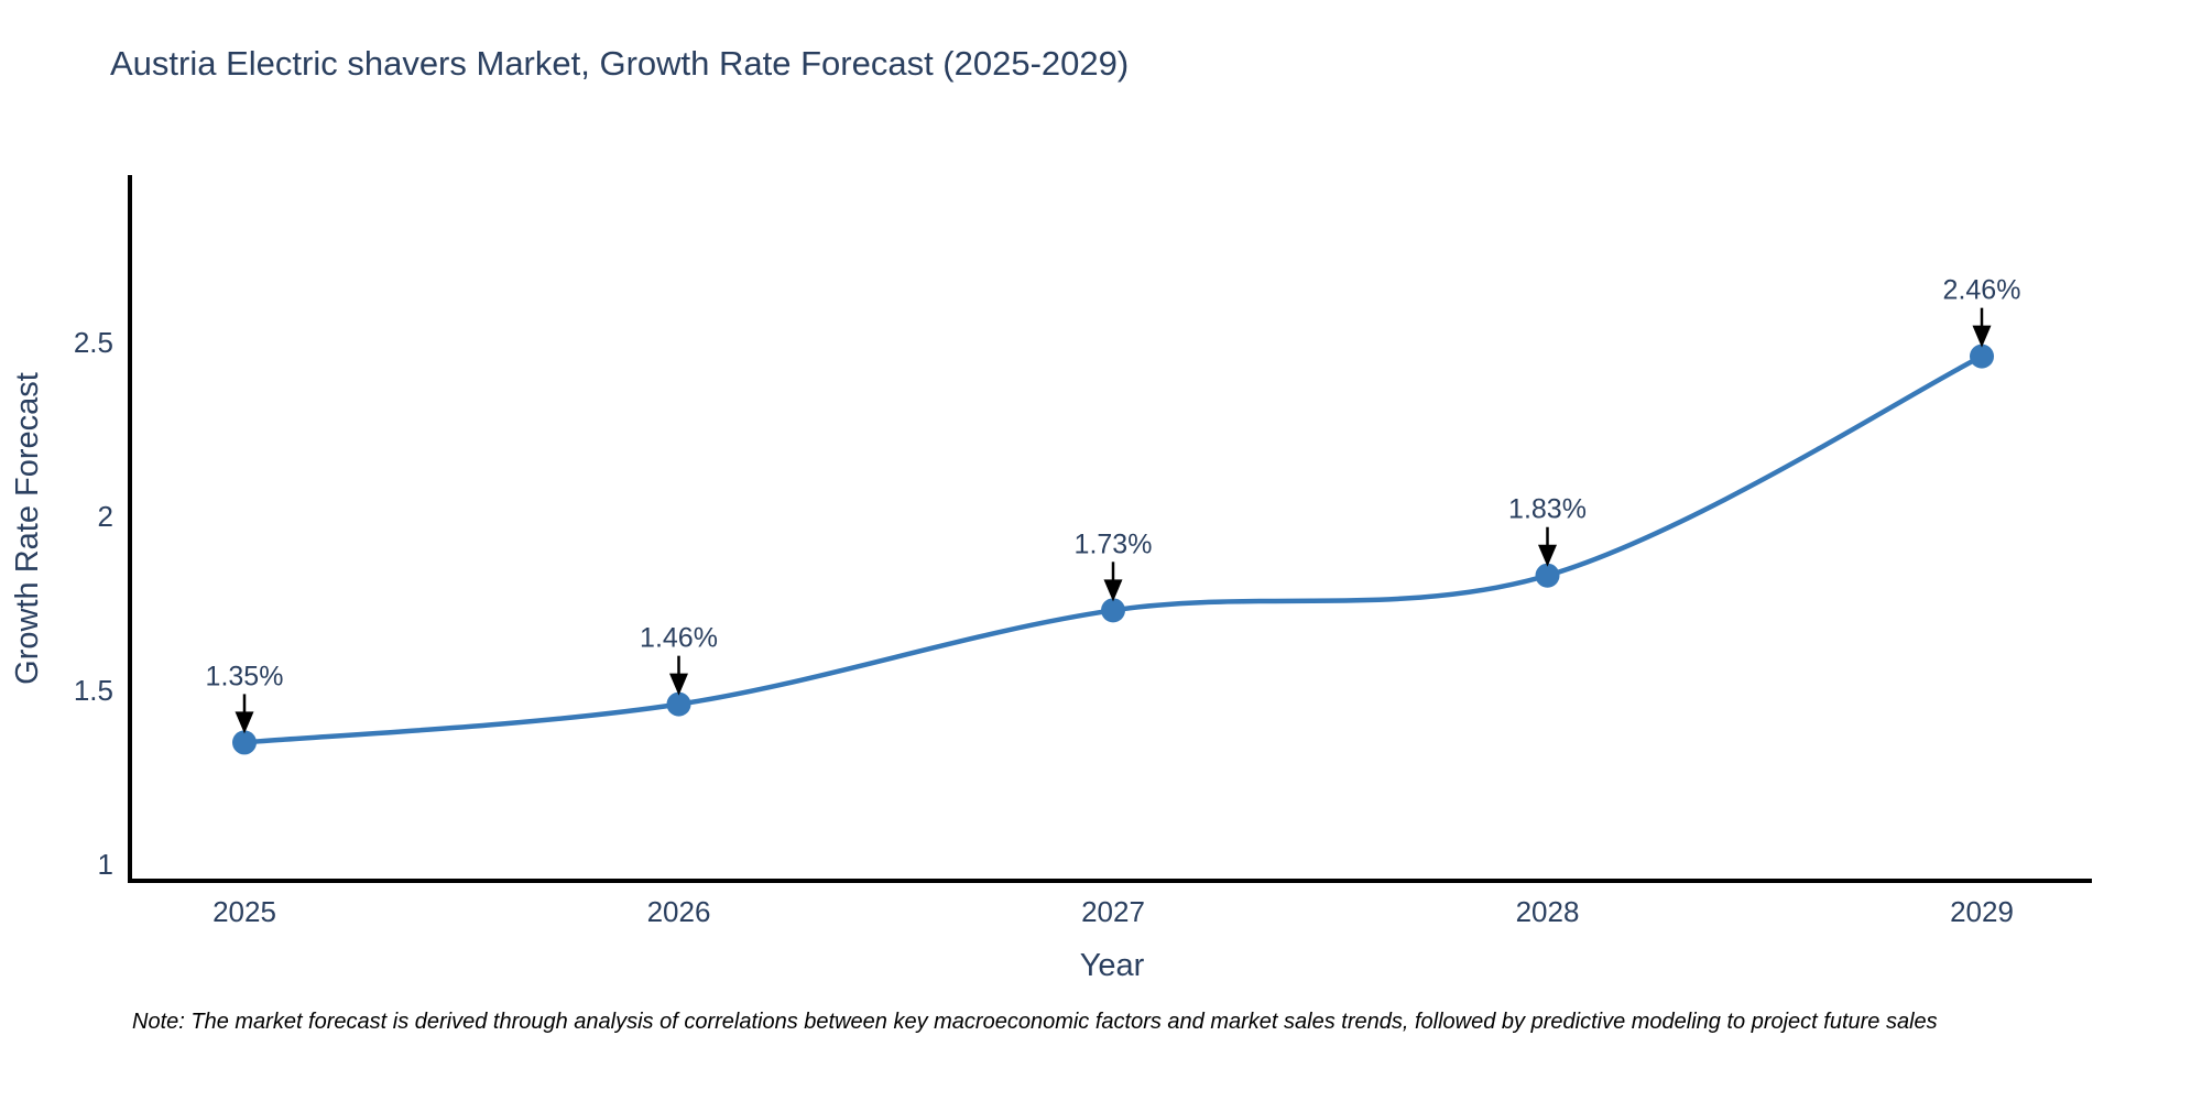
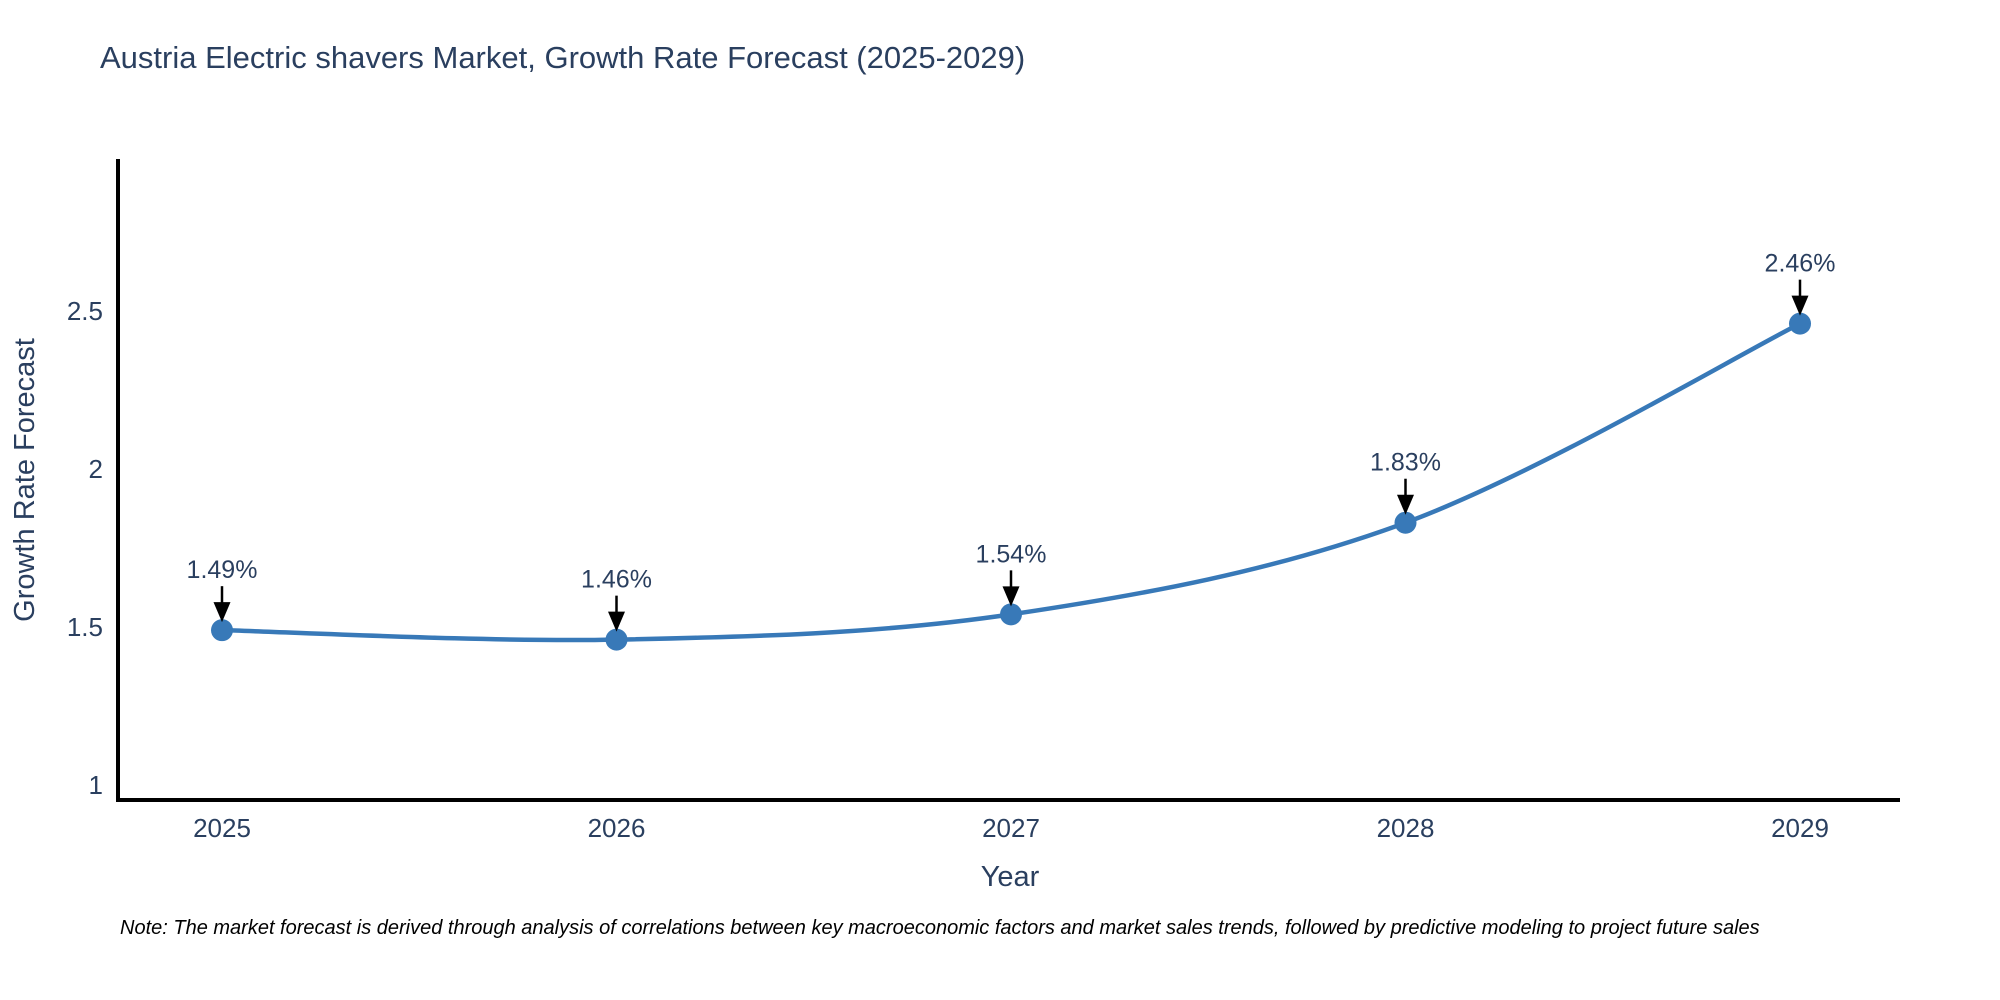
2025: 1.35% -> 1.49%
2027: 1.73% -> 1.54%
